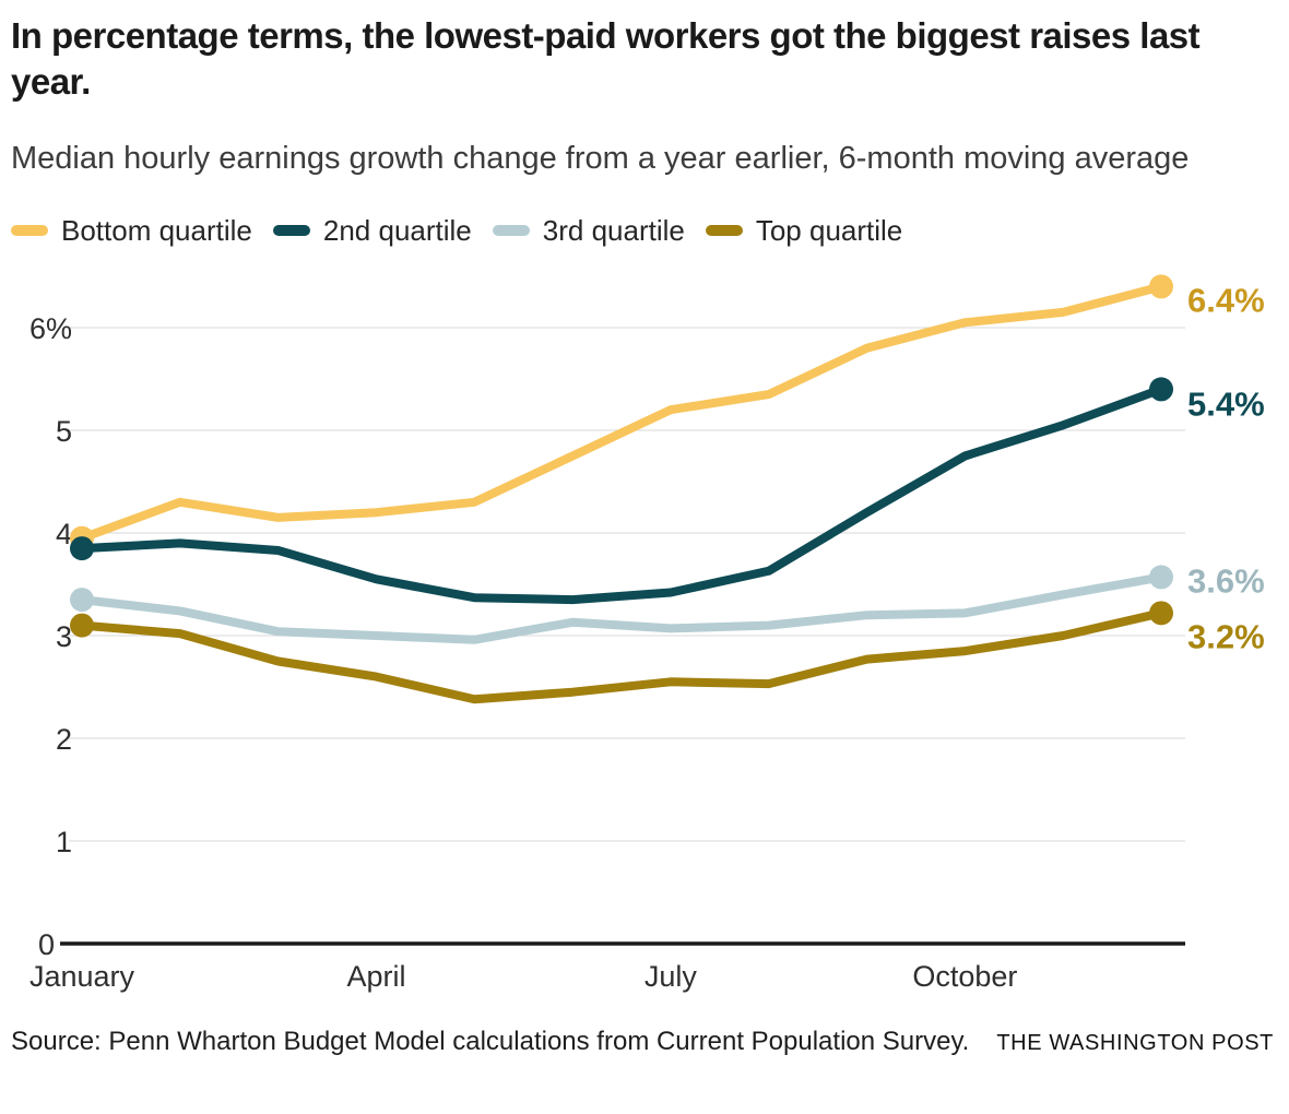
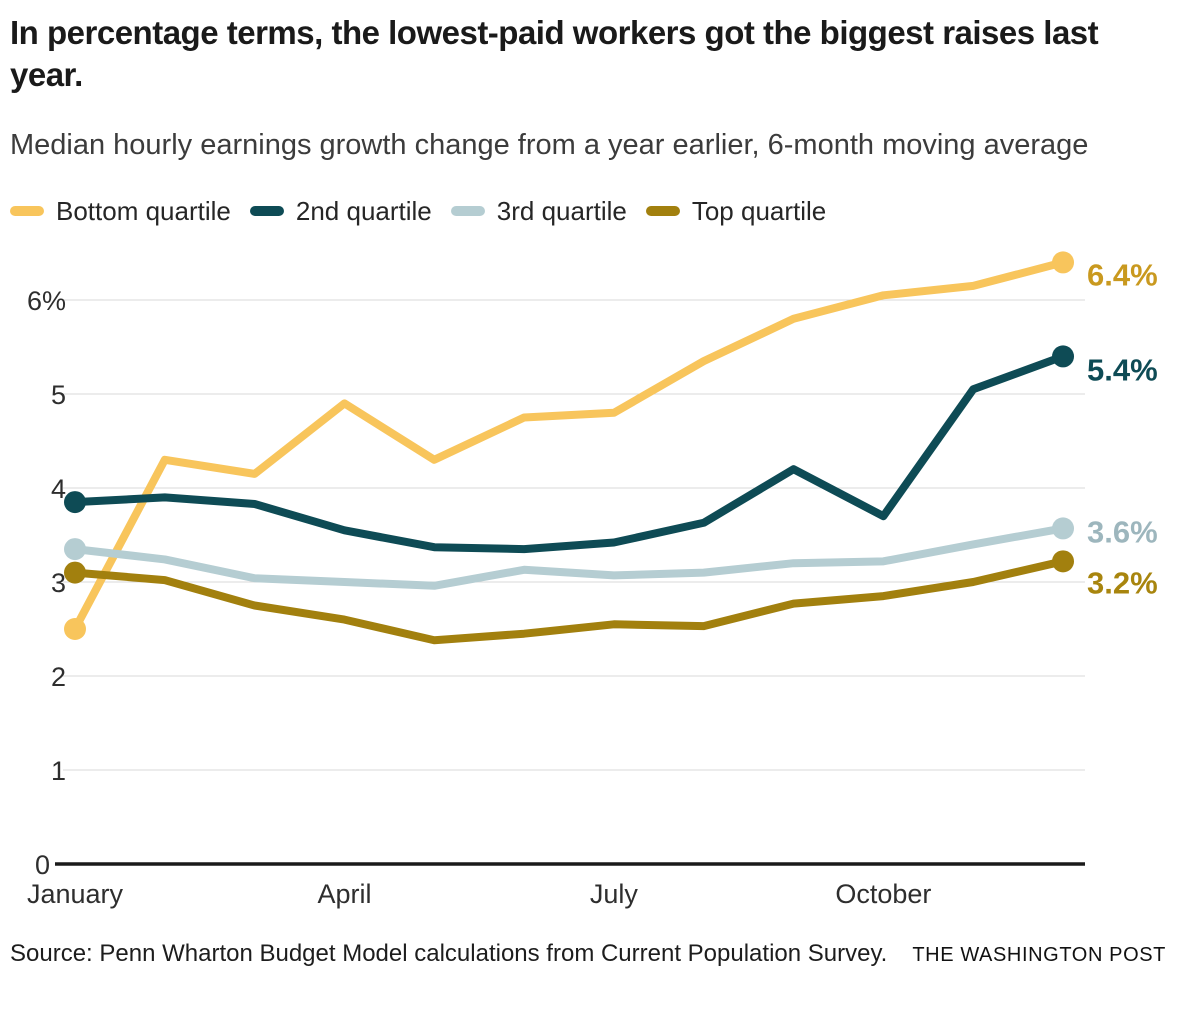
Bottom quartile/January: 4.0% -> 2.5%
Bottom quartile/April: 4.2% -> 4.9%
Bottom quartile/July: 5.2% -> 4.8%
2nd quartile/October: 4.8% -> 3.7%
